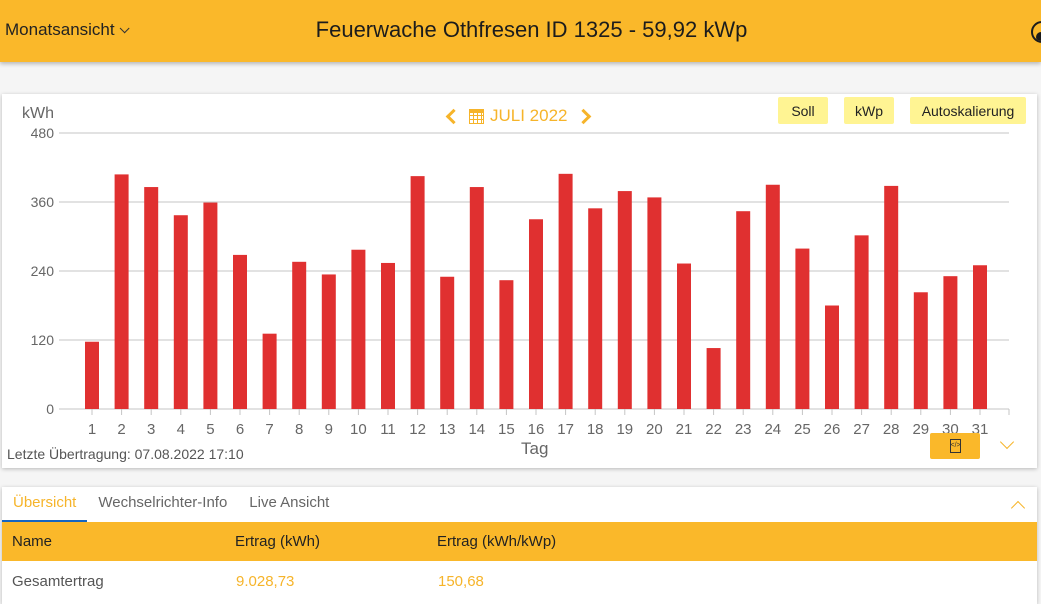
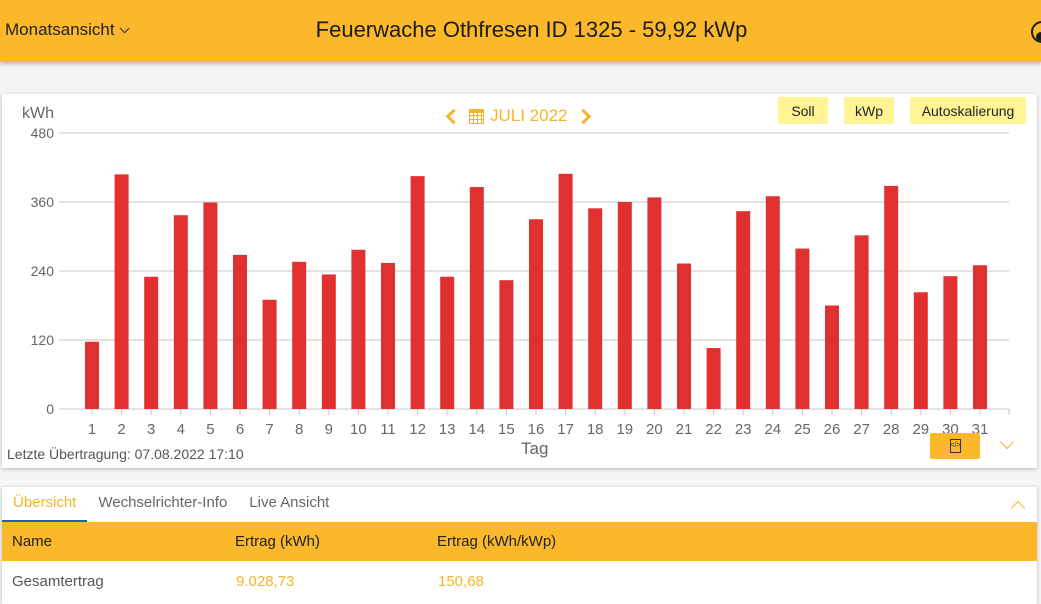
3: 390 -> 230
7: 130 -> 190
19: 380 -> 360
24: 390 -> 370
